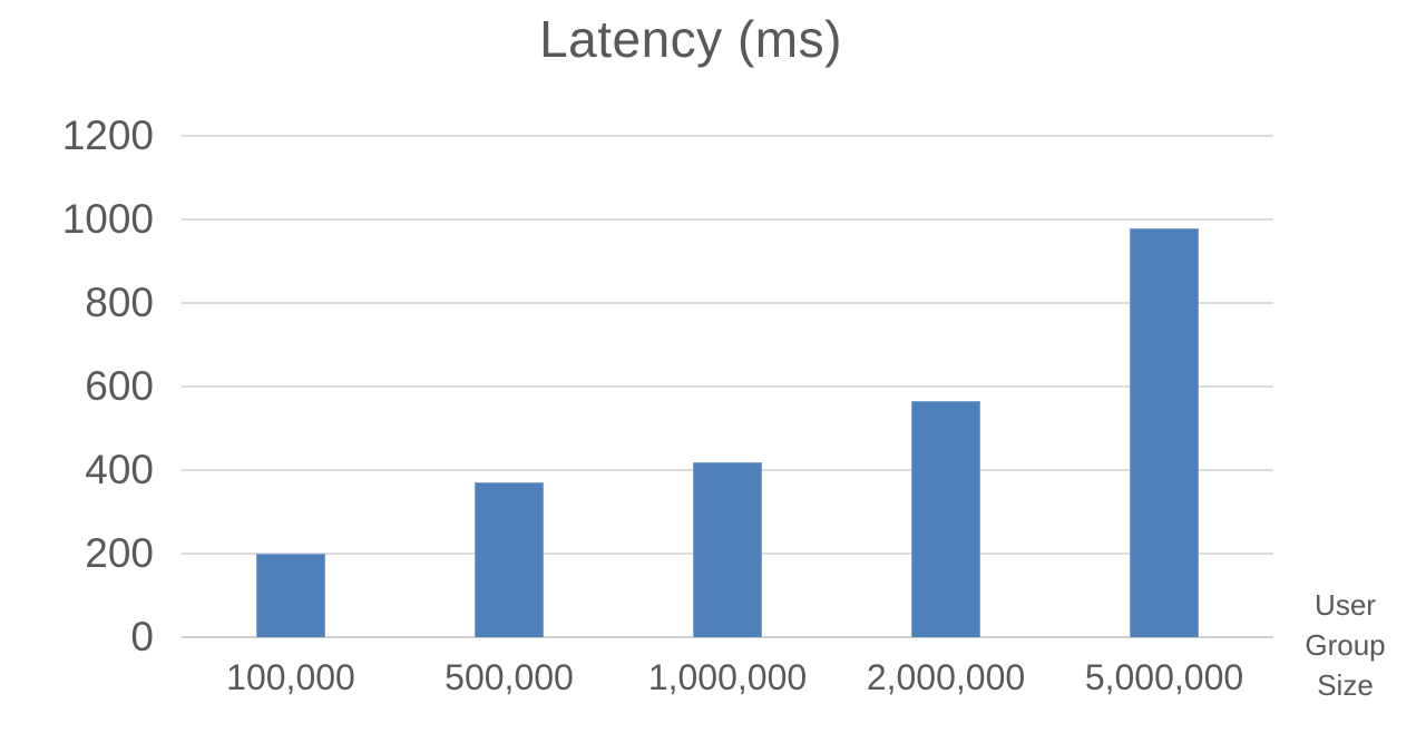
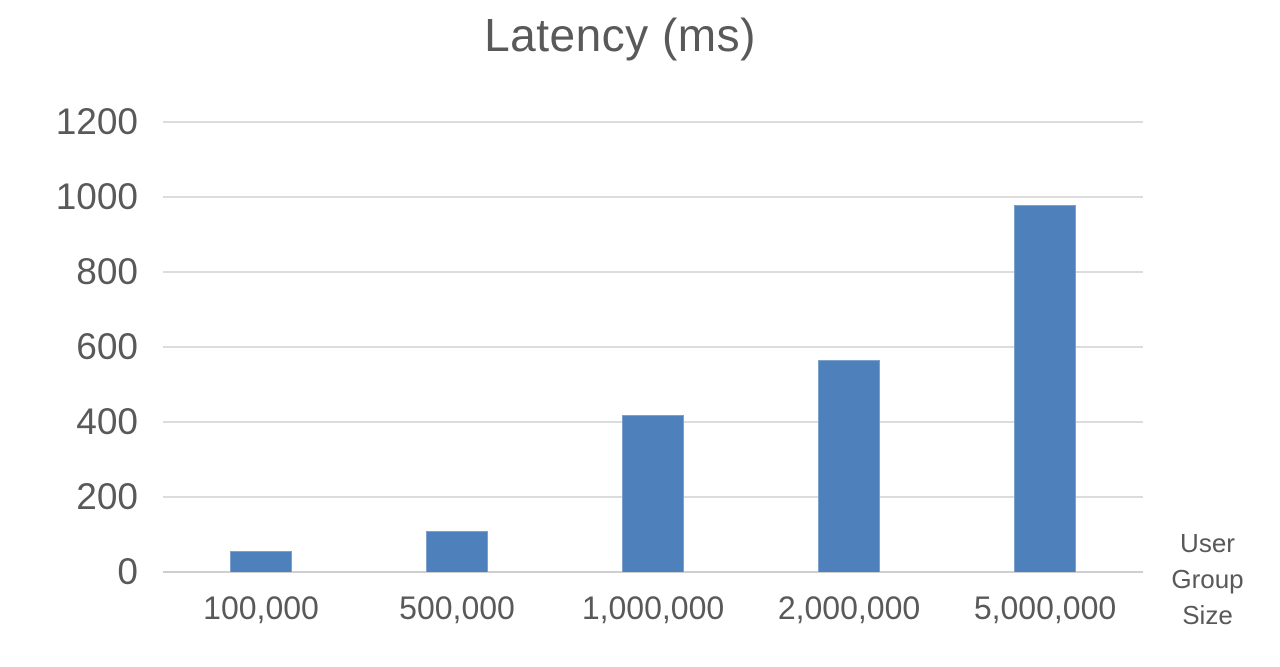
100,000: 200 -> 60
500,000: 370 -> 110
